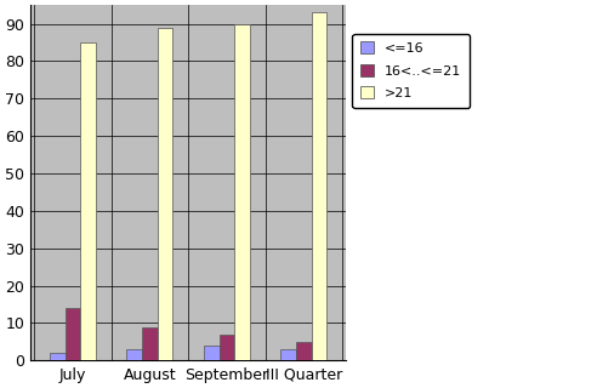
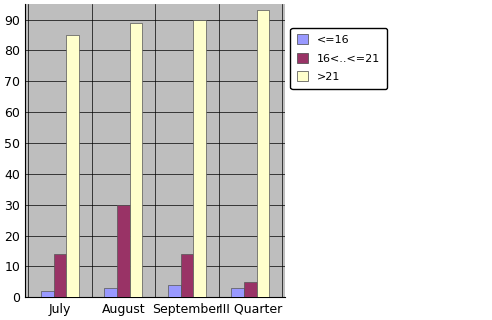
16<..<=21/August: 9 -> 30
16<..<=21/September: 7 -> 14
